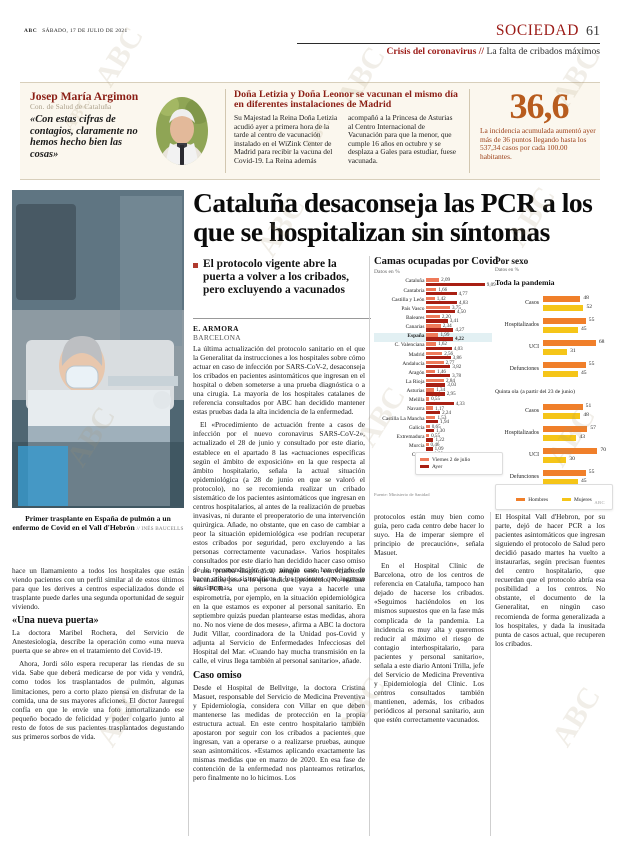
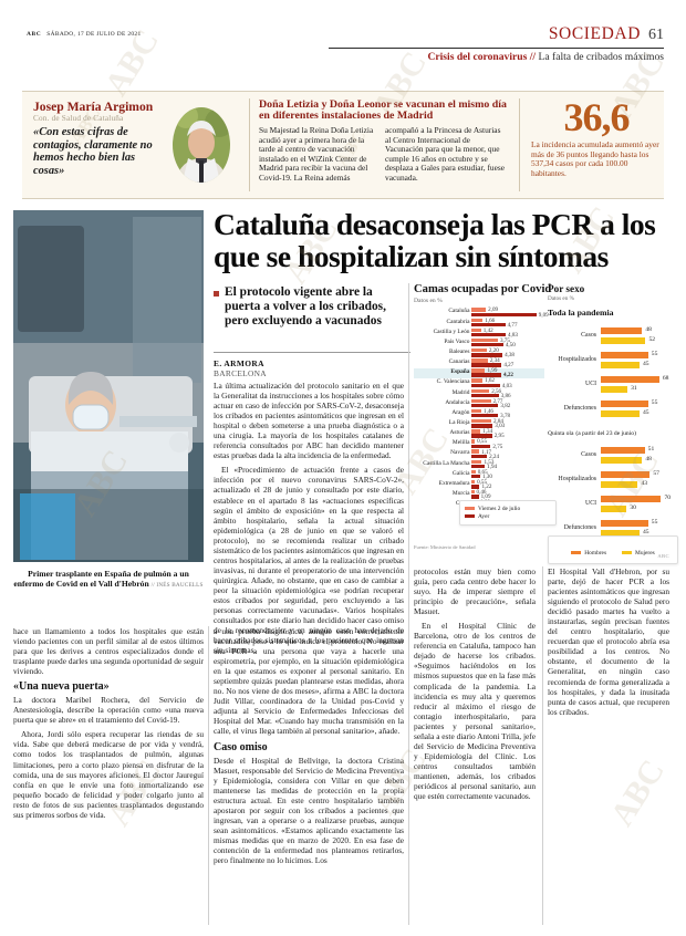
Camas ocupadas por Covid/Ayer/Baleares: 3,41 -> 4,38
Camas ocupadas por Covid/Ayer/Melilla: 4,33 -> 2,75
